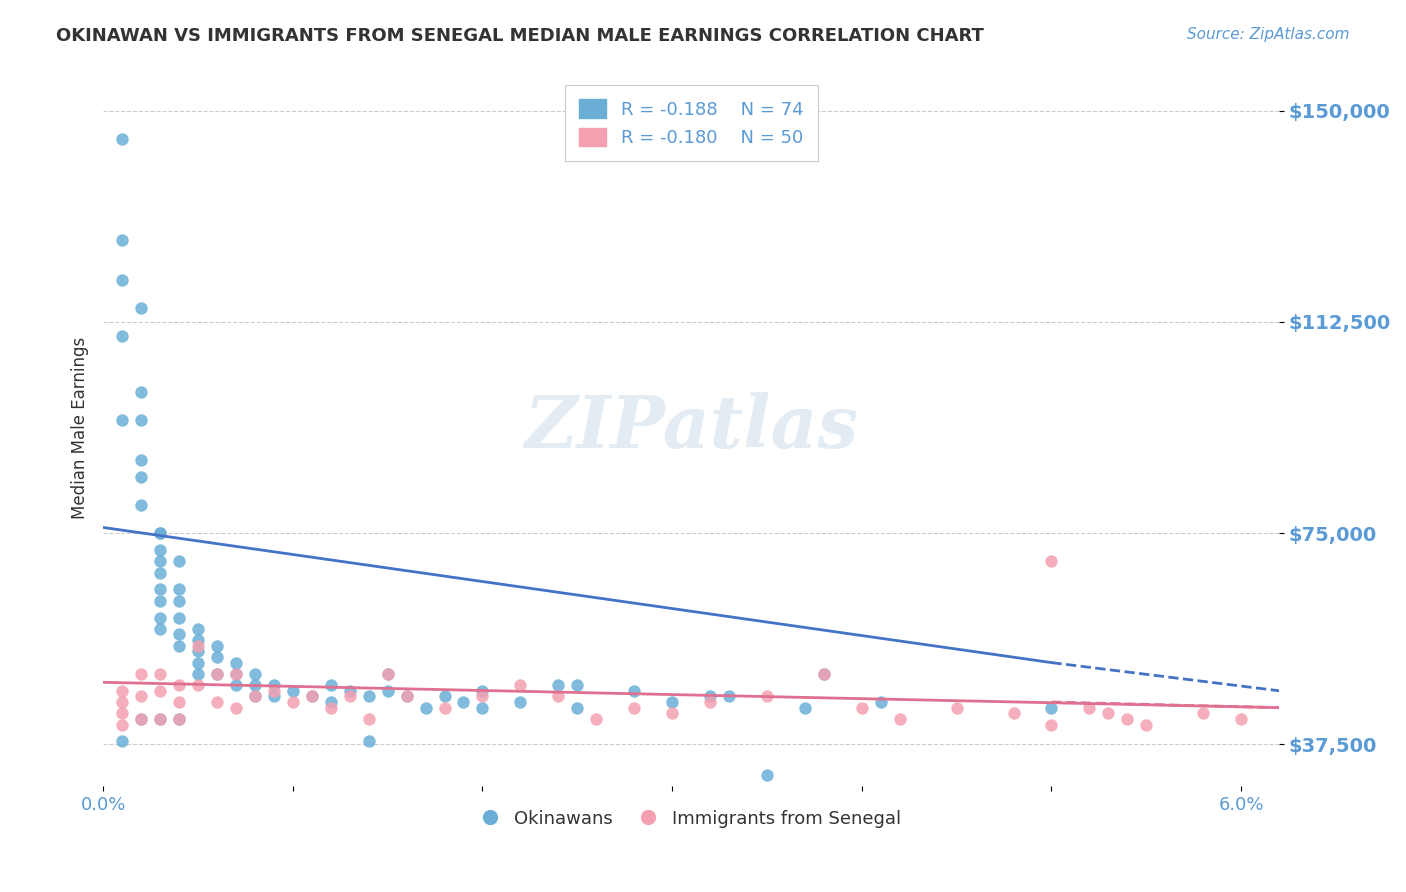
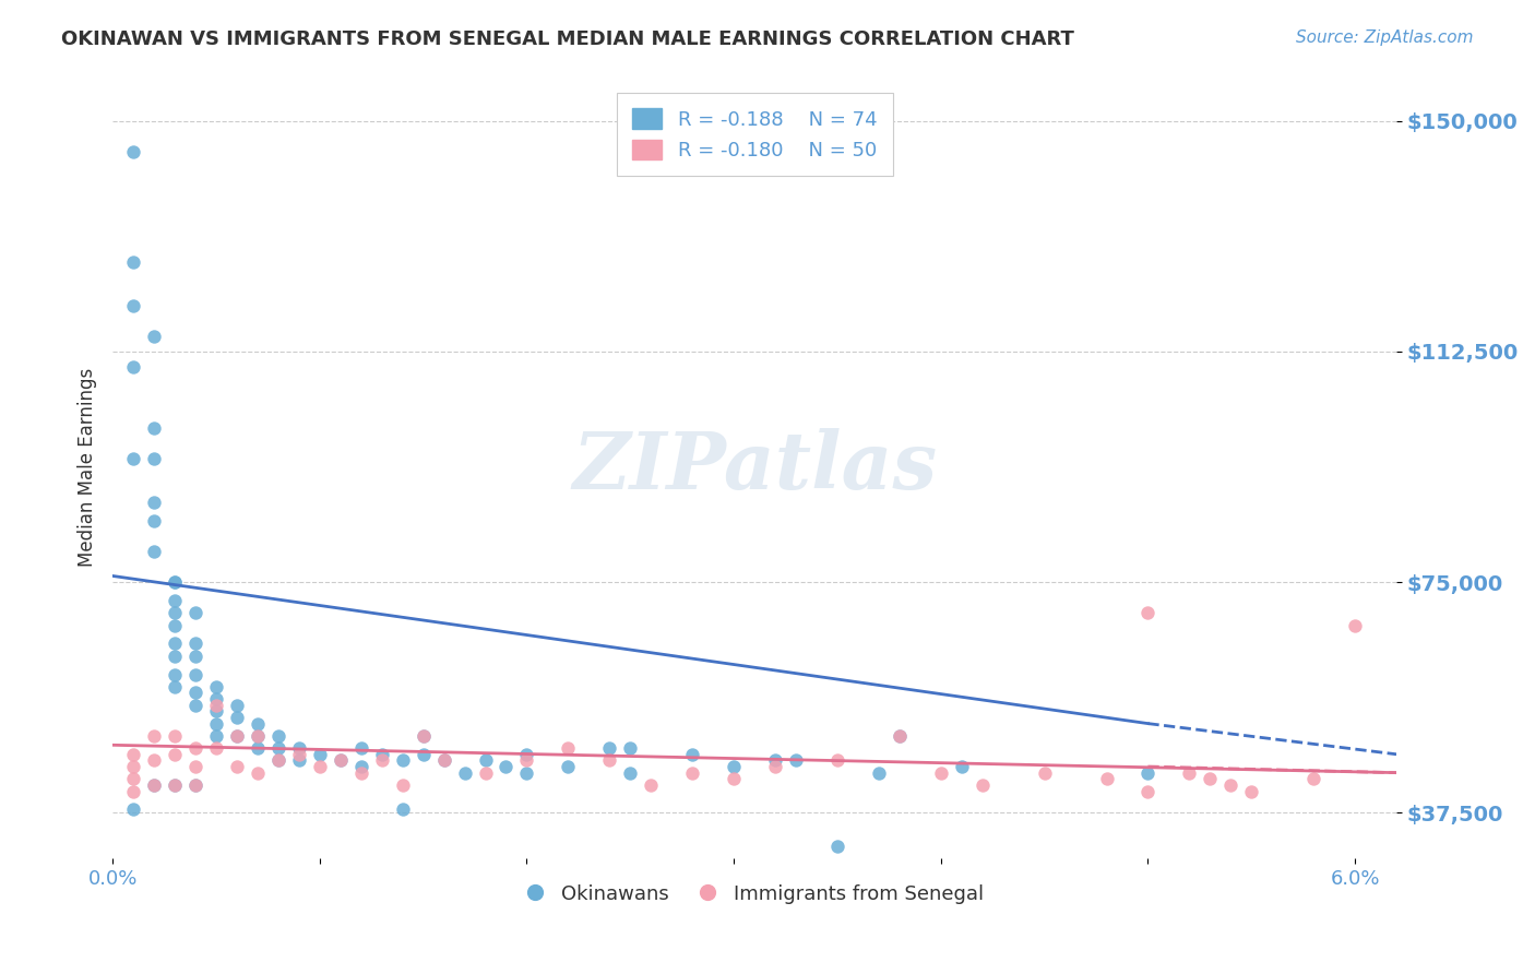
Immigrants from Senegal/6.0%: $42,000 -> $68,000
